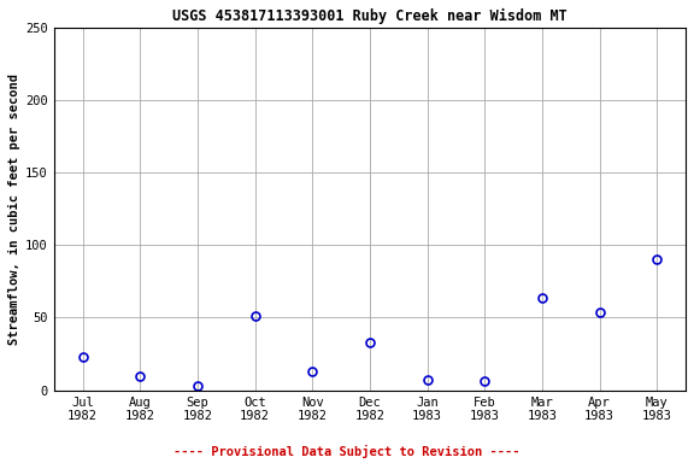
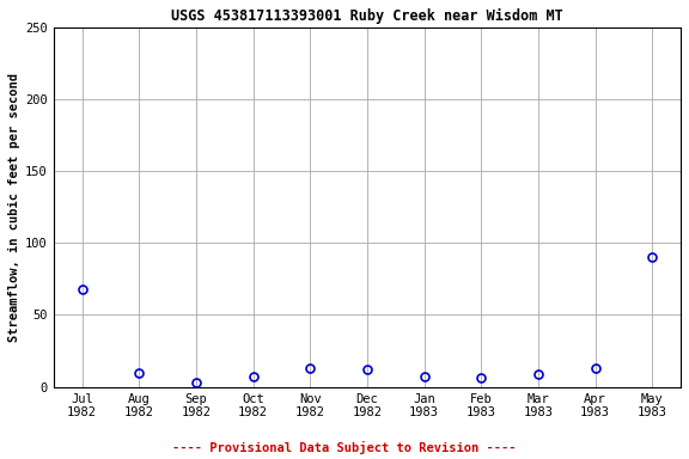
Jul 1982: 23 -> 68
Oct 1982: 51 -> 7
Dec 1982: 33 -> 12
Mar 1983: 64 -> 9
Apr 1983: 54 -> 13
